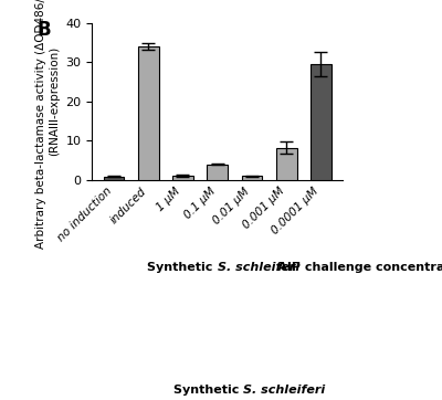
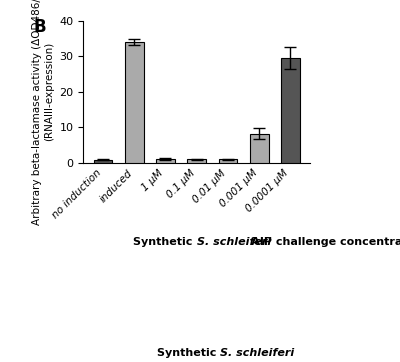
0.1 μM: 4.0 -> 1.1
